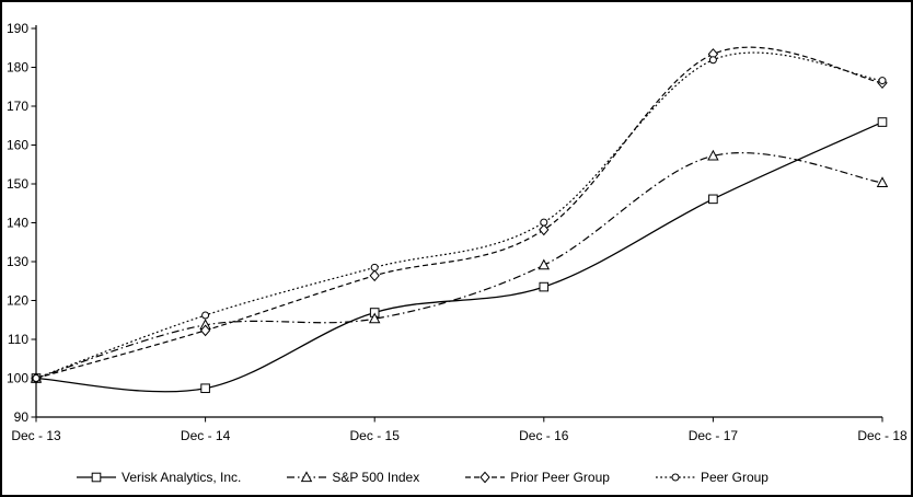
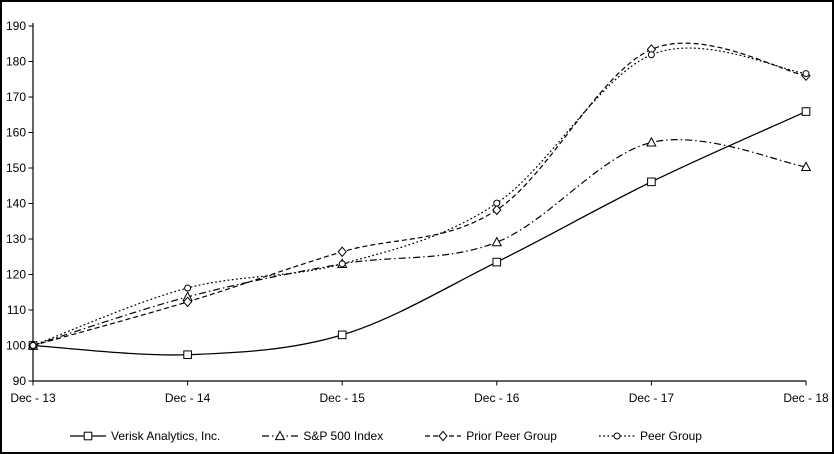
Verisk Analytics, Inc./Dec - 15: 117 -> 103
S&P 500 Index/Dec - 15: 115 -> 123
Peer Group/Dec - 15: 128 -> 123
